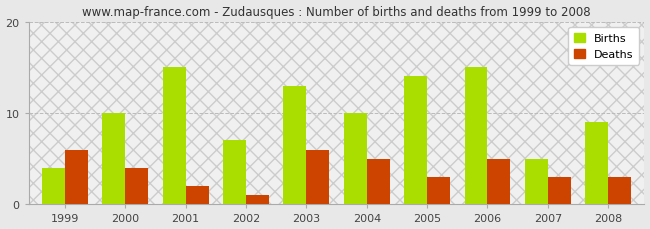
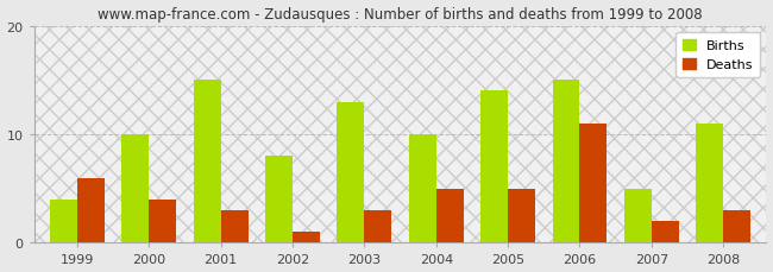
Deaths/2001: 2 -> 3
Births/2002: 7 -> 8
Deaths/2003: 6 -> 3
Deaths/2005: 3 -> 5
Deaths/2006: 5 -> 11
Deaths/2007: 3 -> 2
Births/2008: 9 -> 11
